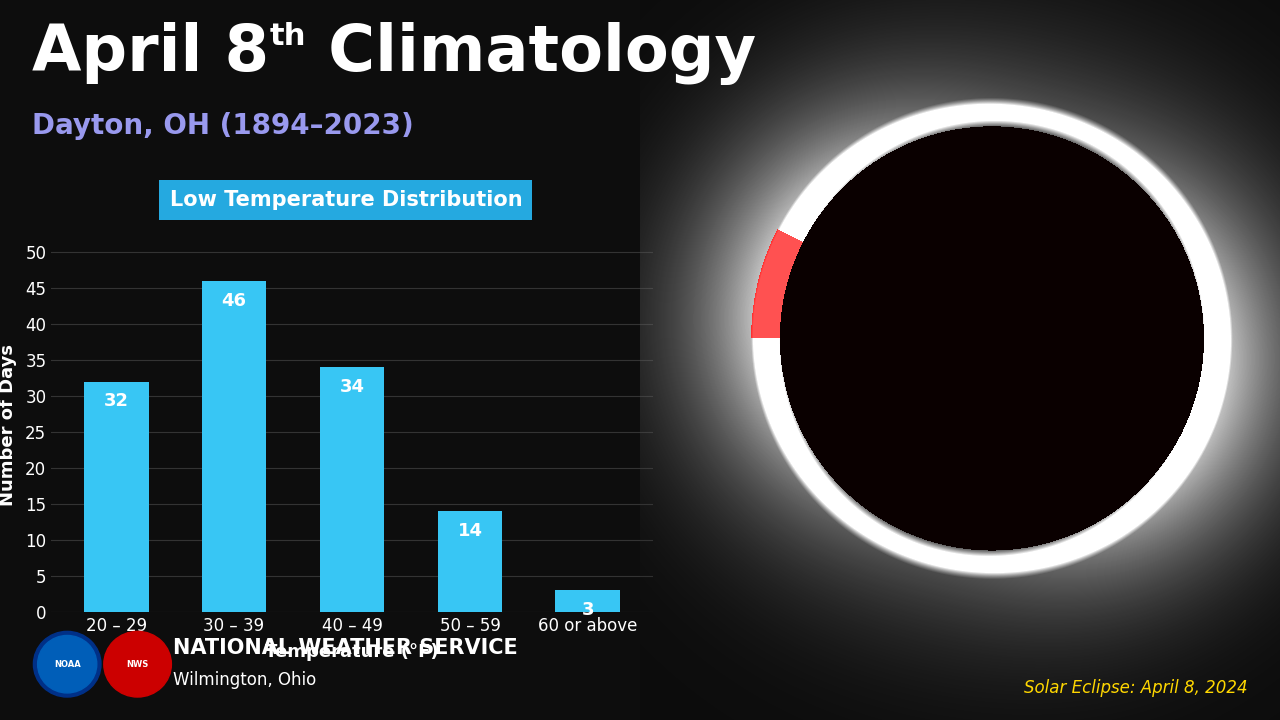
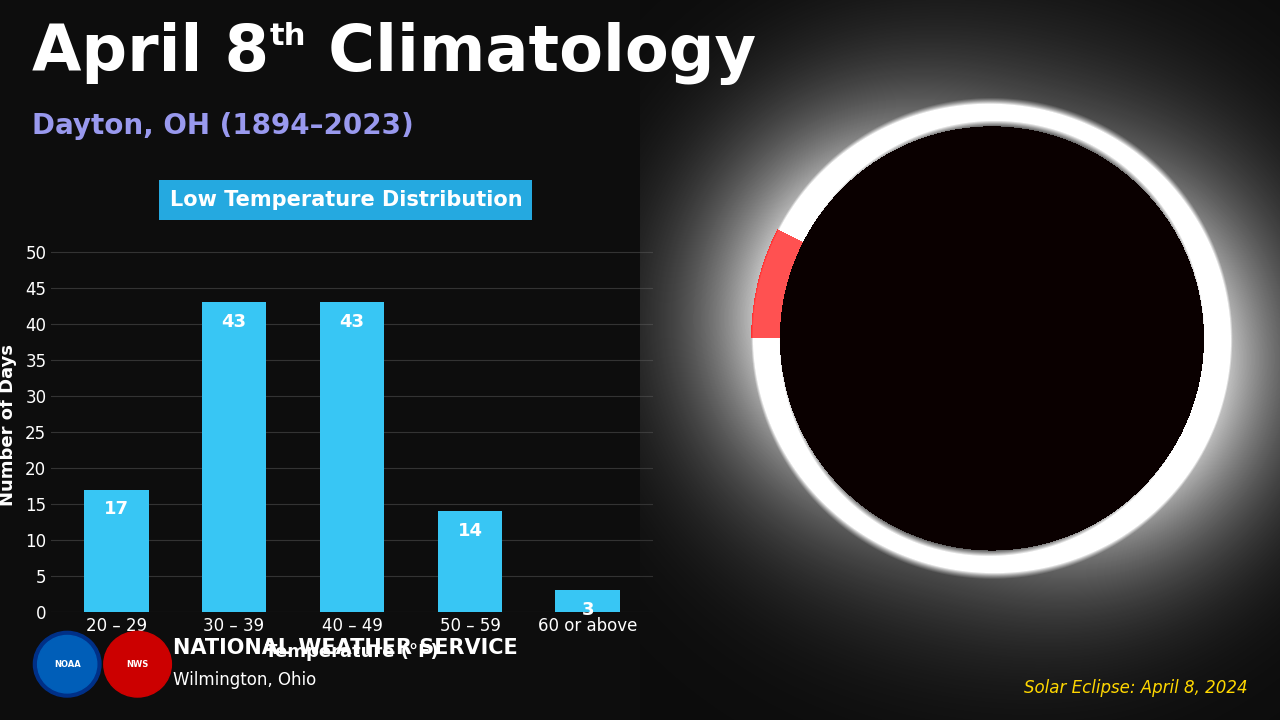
20 – 29: 32 -> 17
30 – 39: 46 -> 43
40 – 49: 34 -> 43
